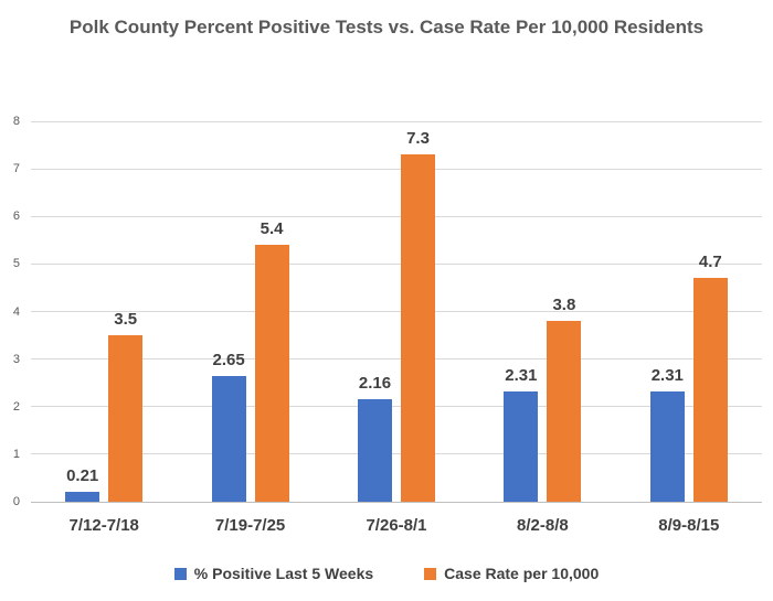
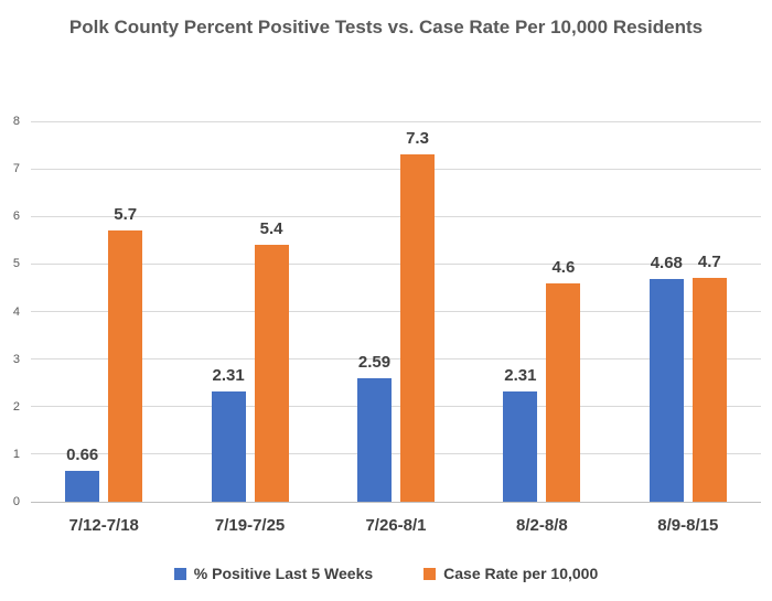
% Positive Last 5 Weeks/7/12-7/18: 0.21 -> 0.66
Case Rate per 10,000/7/12-7/18: 3.5 -> 5.7
% Positive Last 5 Weeks/7/19-7/25: 2.65 -> 2.31
% Positive Last 5 Weeks/7/26-8/1: 2.16 -> 2.59
Case Rate per 10,000/8/2-8/8: 3.8 -> 4.6
% Positive Last 5 Weeks/8/9-8/15: 2.31 -> 4.68
